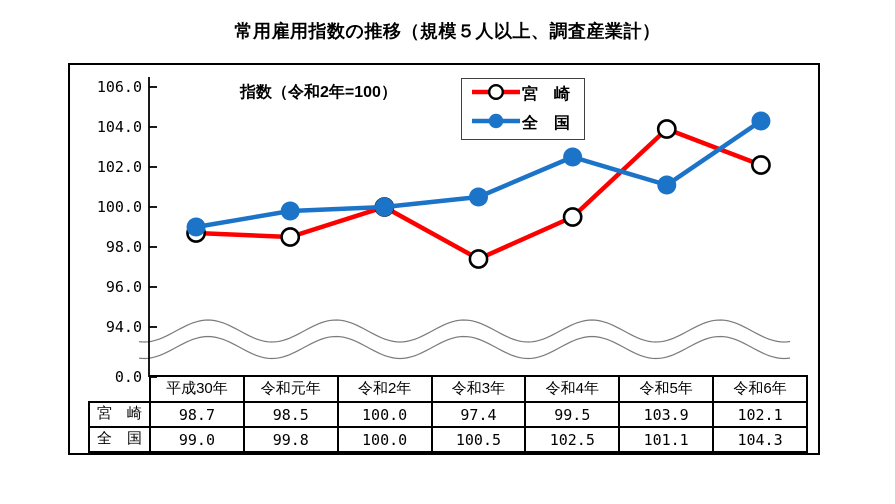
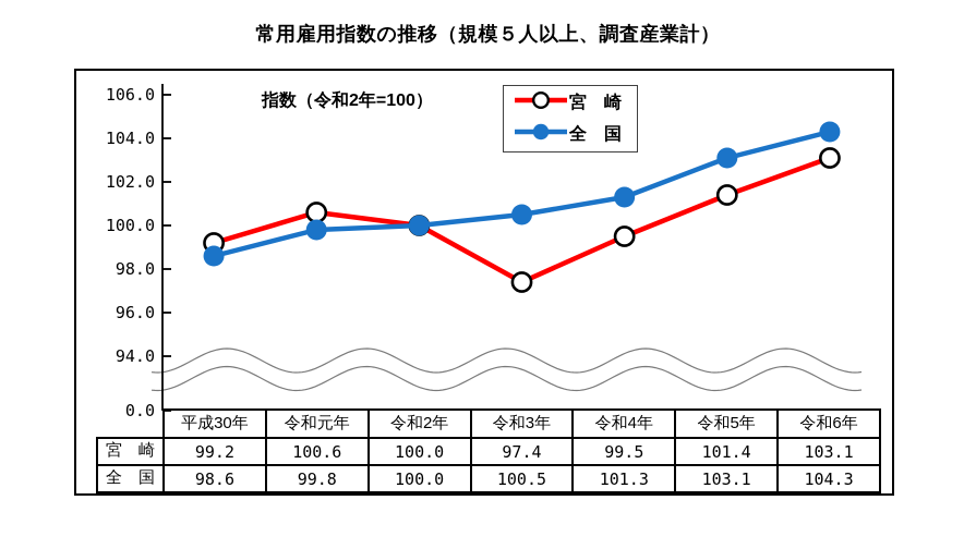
宮 崎/平成30年: 98.7 -> 99.2
全 国/平成30年: 99.0 -> 98.6
宮 崎/令和元年: 98.5 -> 100.6
全 国/令和4年: 102.5 -> 101.3
宮 崎/令和5年: 103.9 -> 101.4
全 国/令和5年: 101.1 -> 103.1
宮 崎/令和6年: 102.1 -> 103.1
